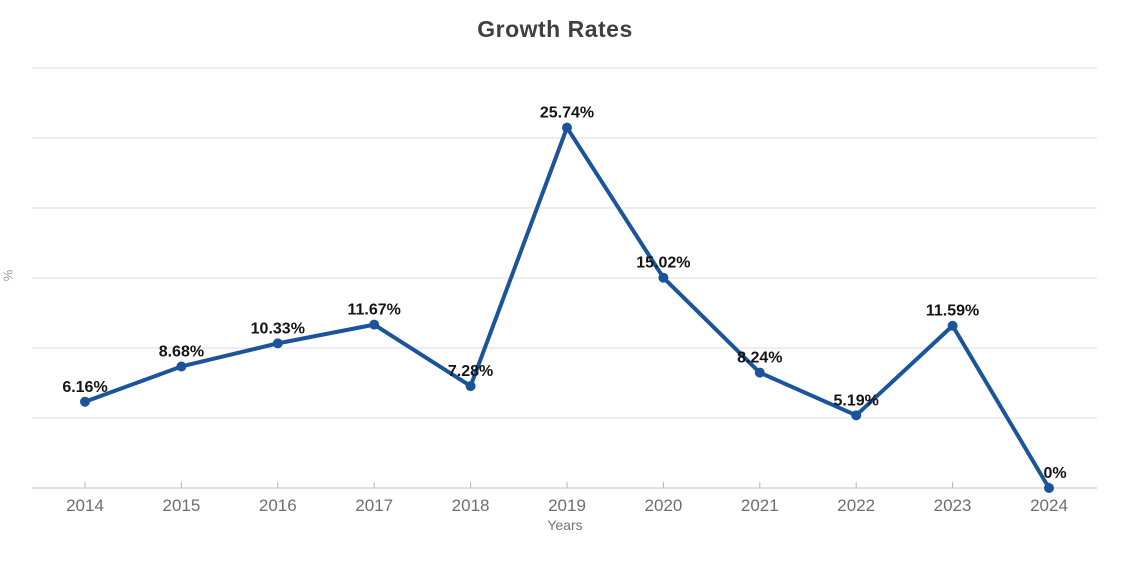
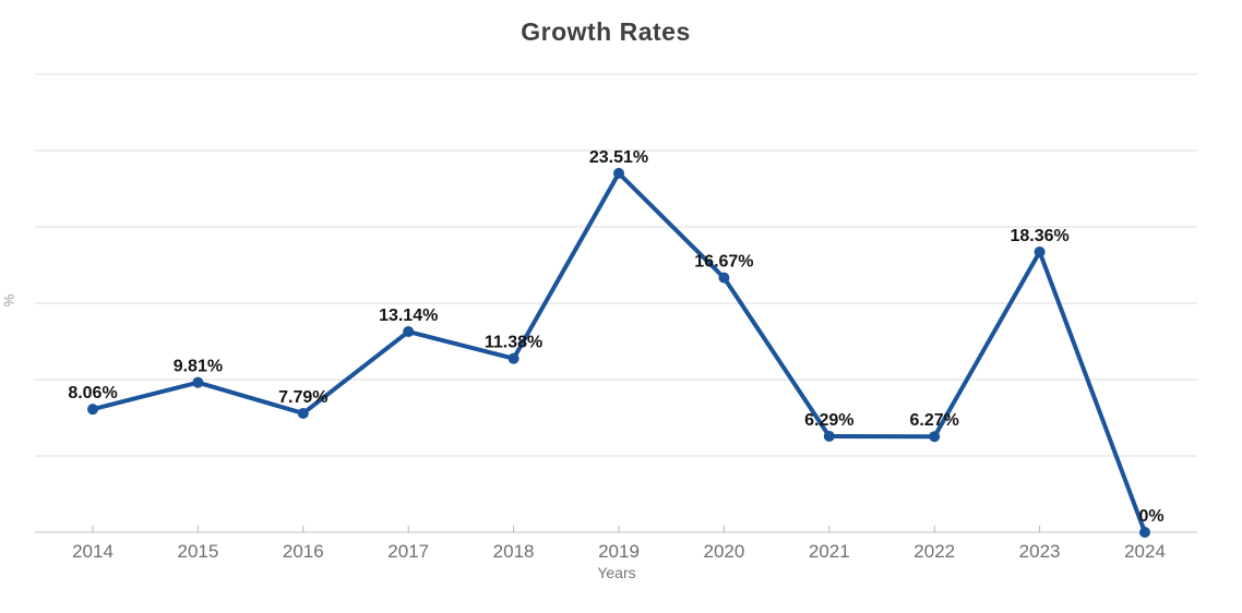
2014: 6.16% -> 8.06%
2015: 8.68% -> 9.81%
2016: 10.33% -> 7.79%
2017: 11.67% -> 13.14%
2018: 7.28% -> 11.38%
2019: 25.74% -> 23.51%
2020: 15.02% -> 16.67%
2021: 8.24% -> 6.29%
2022: 5.19% -> 6.27%
2023: 11.59% -> 18.36%
